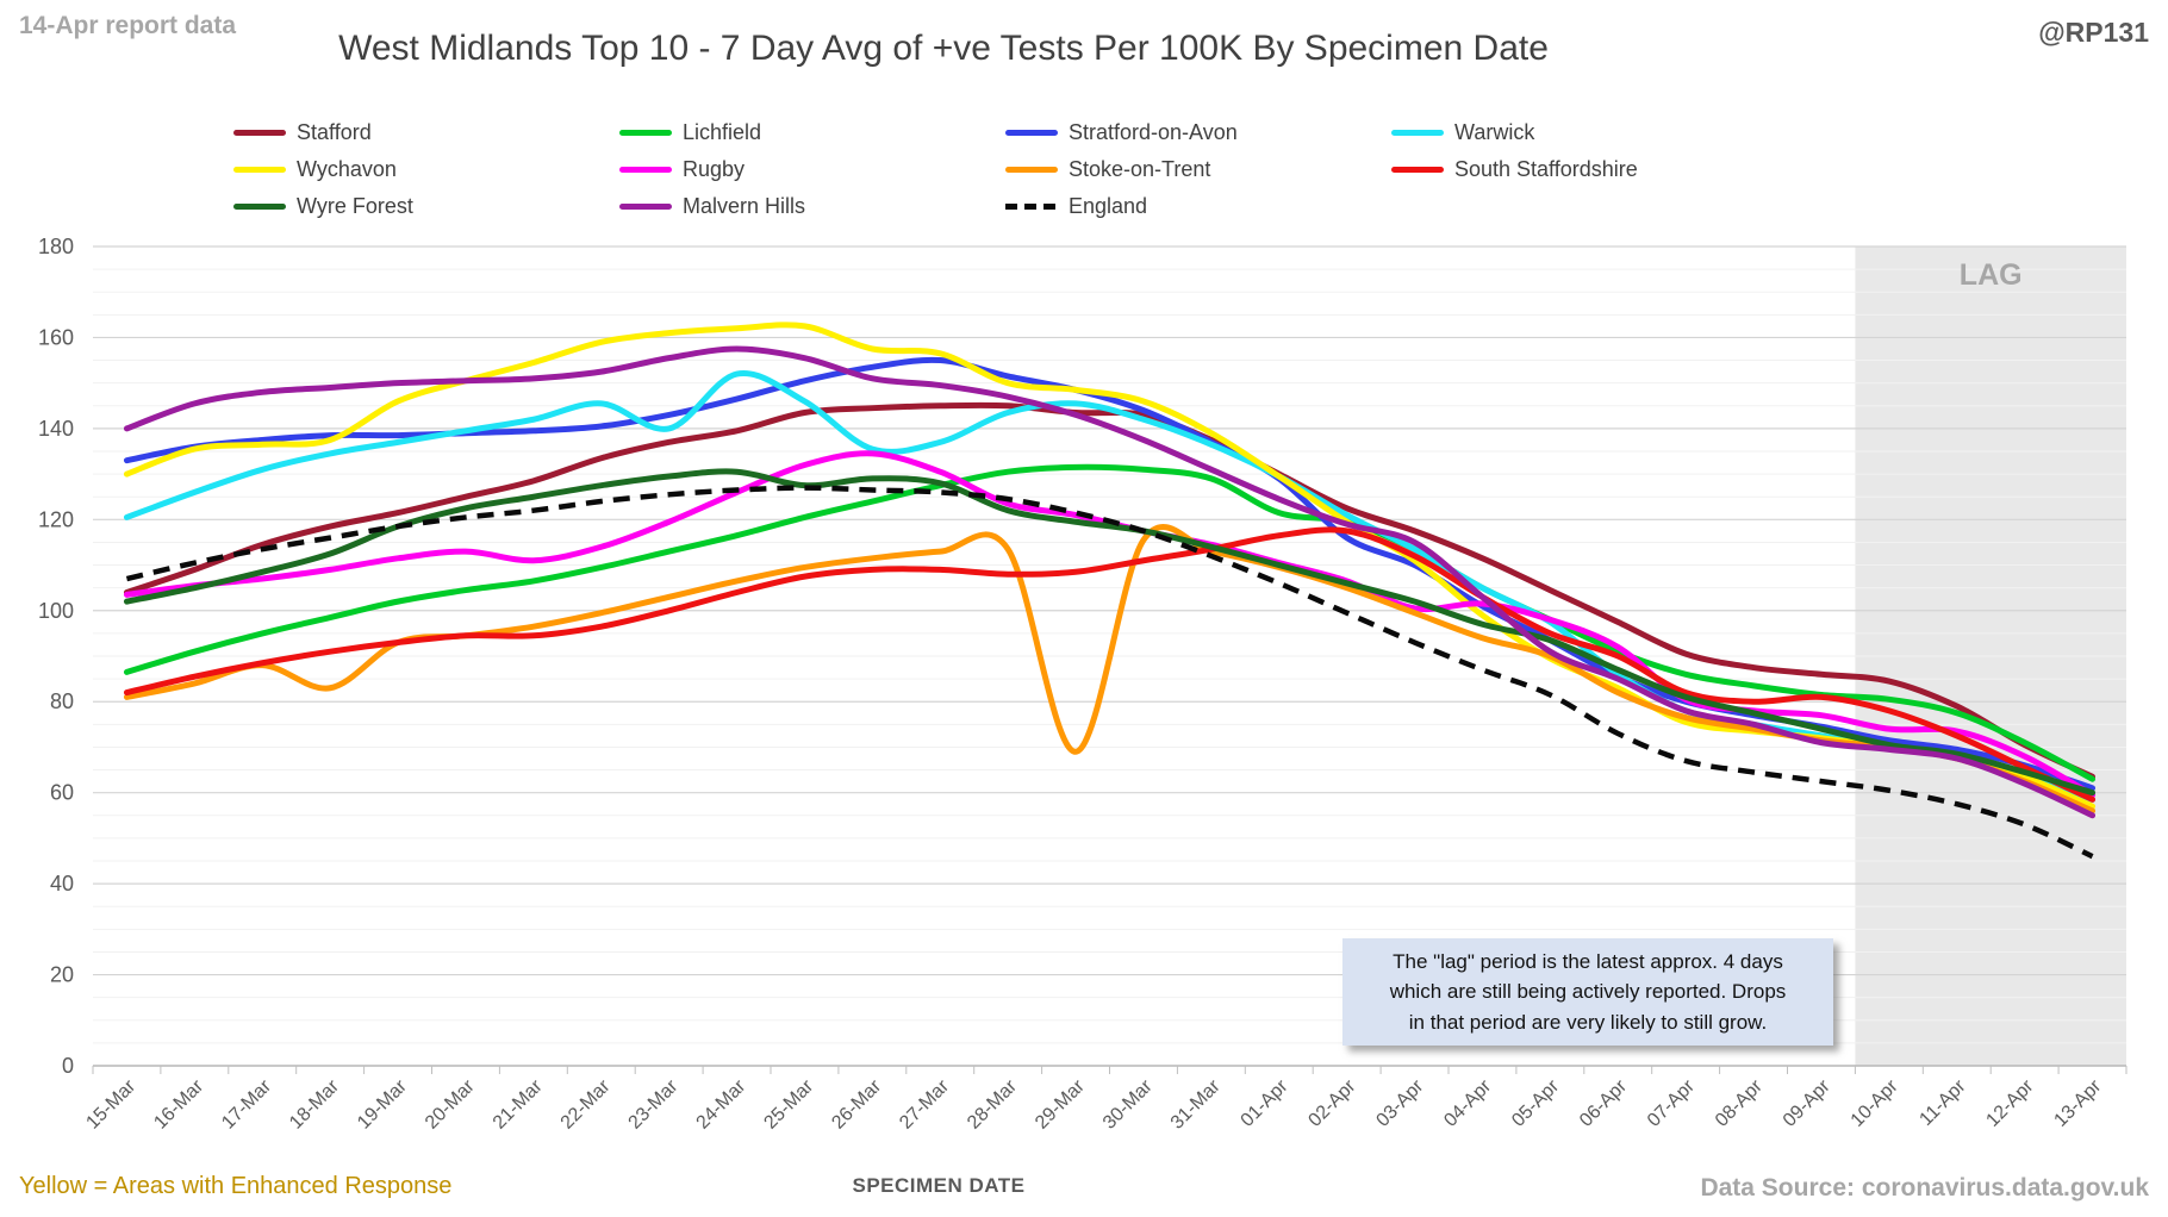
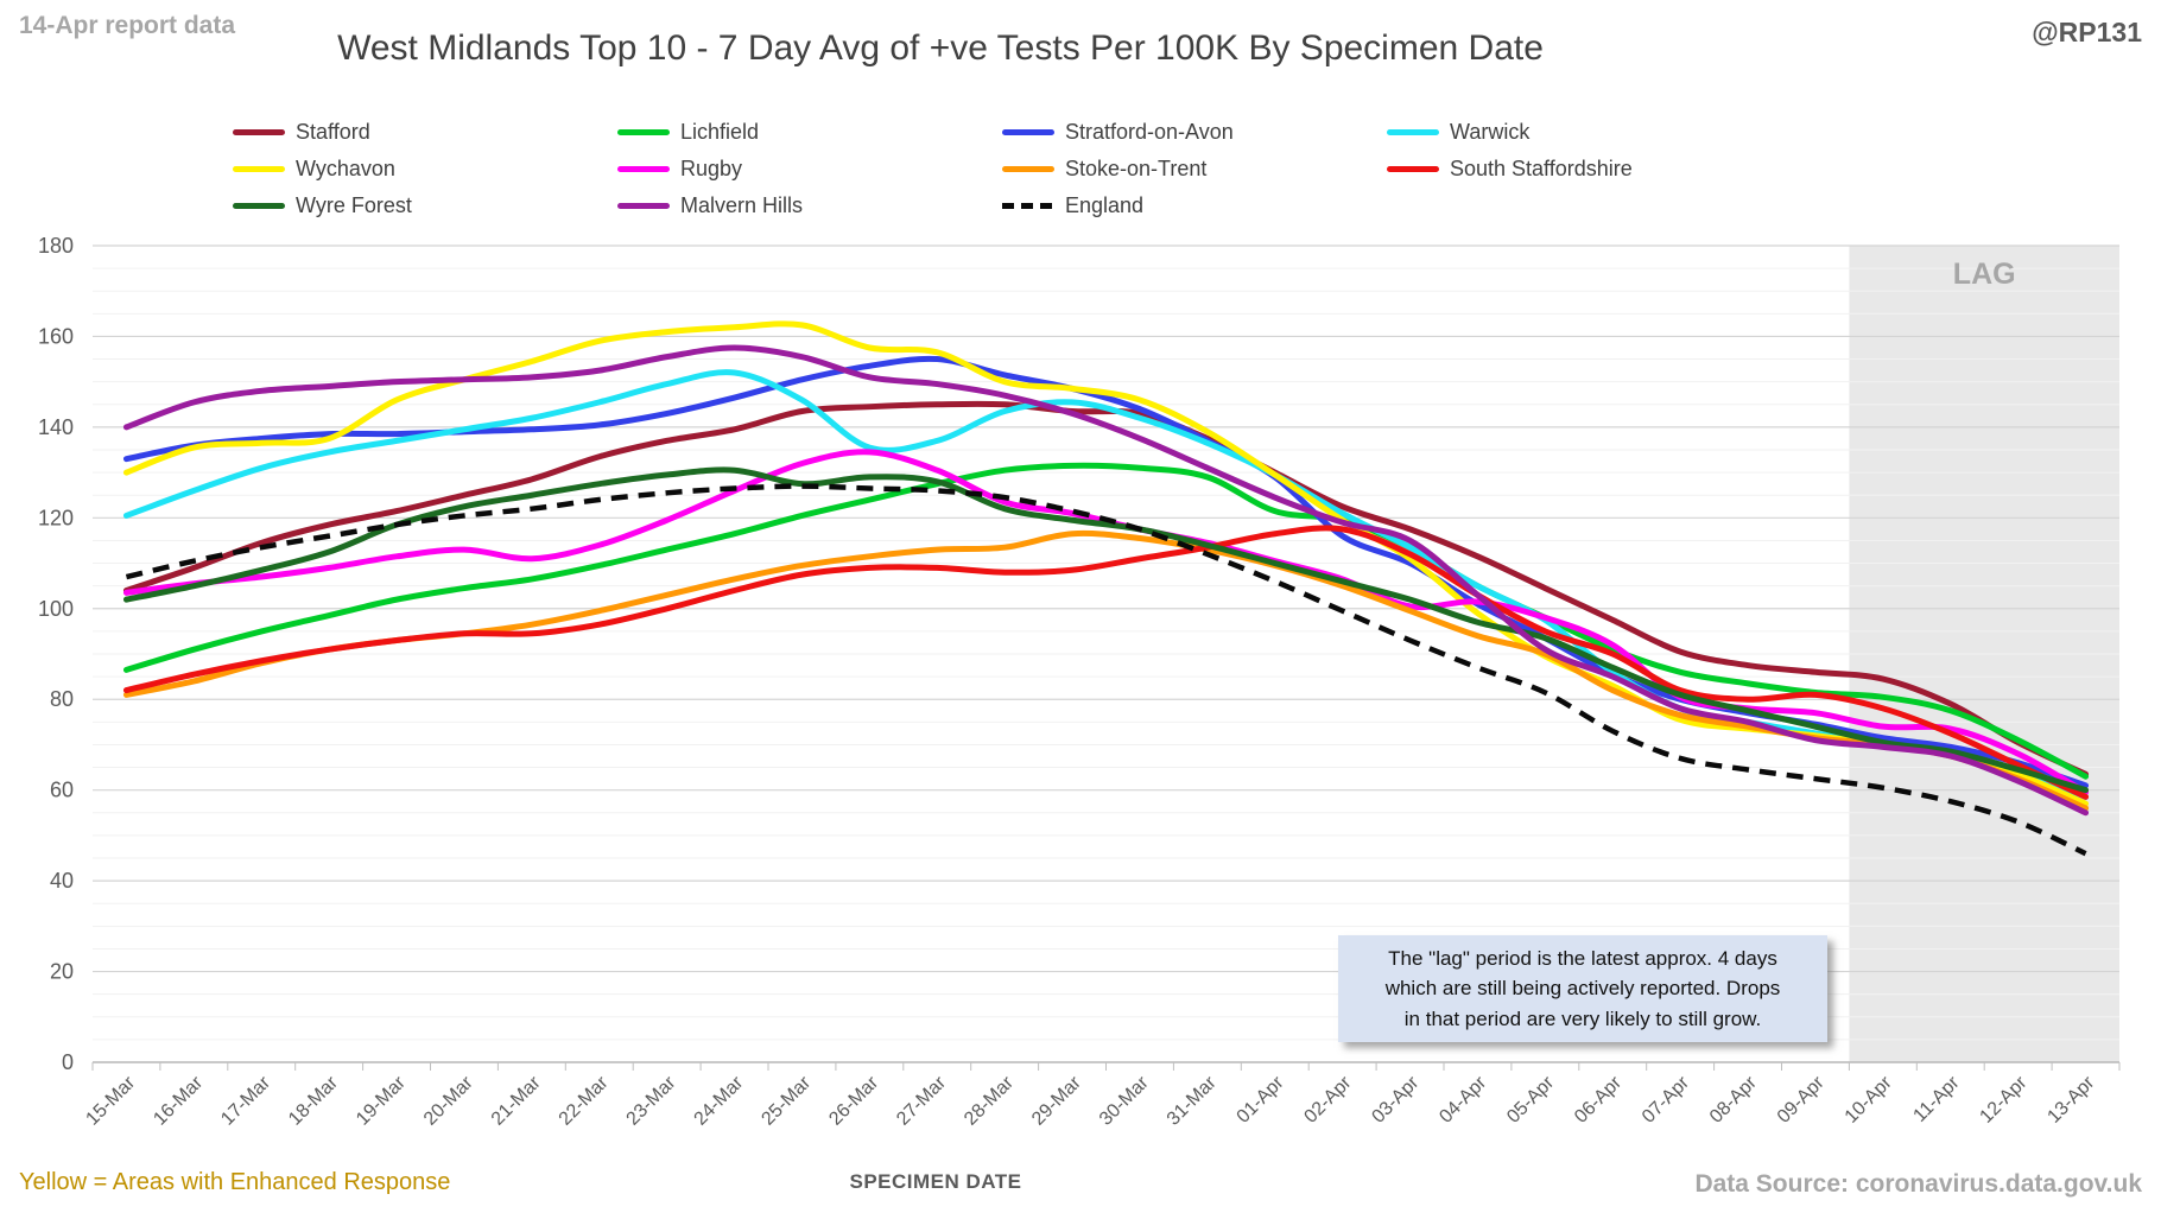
Stoke-on-Trent/18-Mar: 83 -> 91
Warwick/23-Mar: 140 -> 150
Stoke-on-Trent/29-Mar: 69 -> 116
